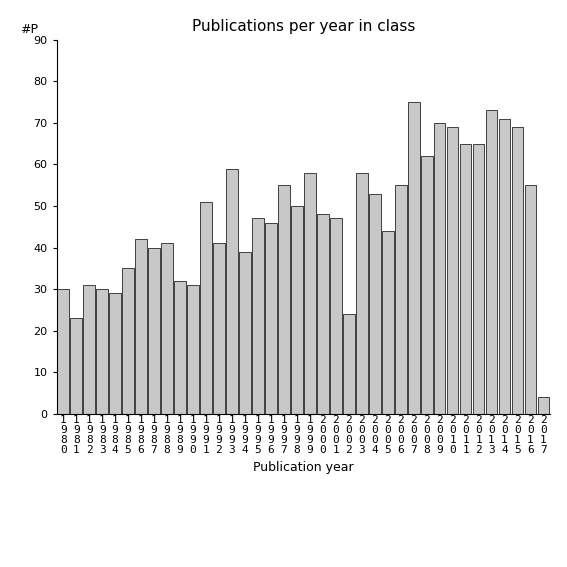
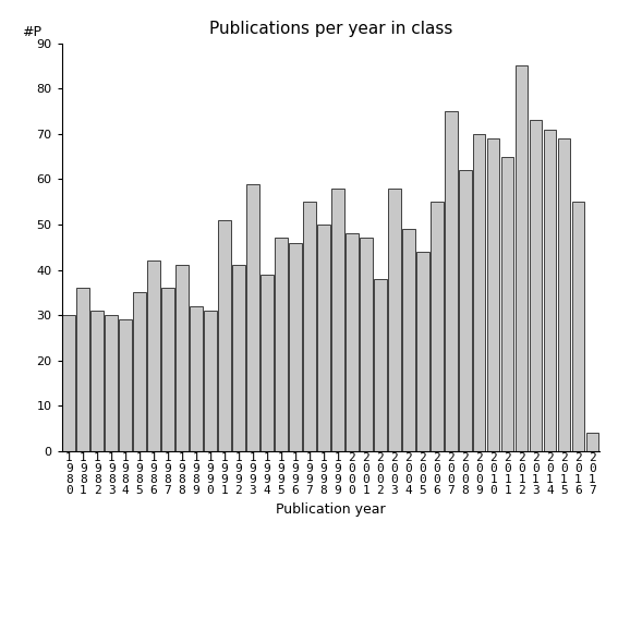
1 9 8 1: 23 -> 36
1 9 8 7: 40 -> 36
2 0 0 2: 24 -> 38
2 0 0 4: 53 -> 49
2 0 1 2: 65 -> 85
